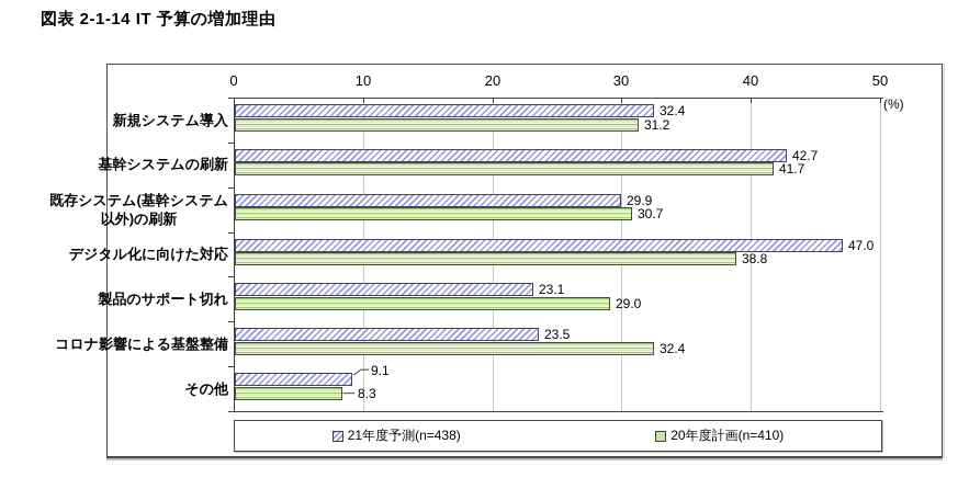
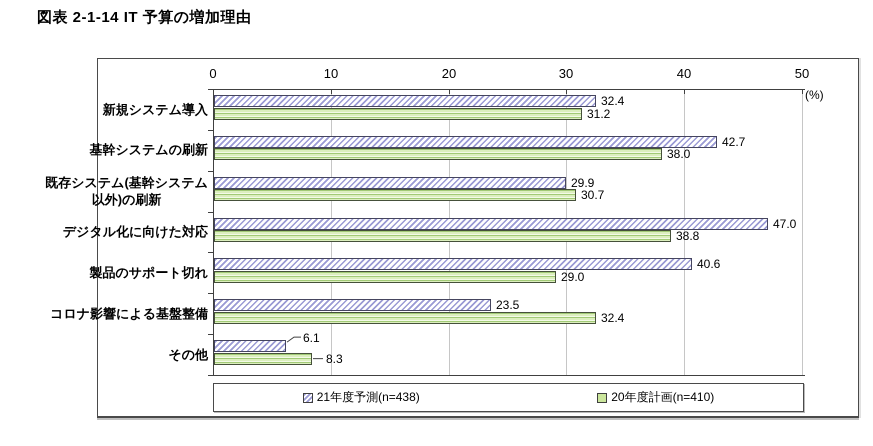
20年度計画(n=410)/基幹システムの刷新: 41.7 -> 38.0
21年度予測(n=438)/製品のサポート切れ: 23.1 -> 40.6
21年度予測(n=438)/その他: 9.1 -> 6.1
